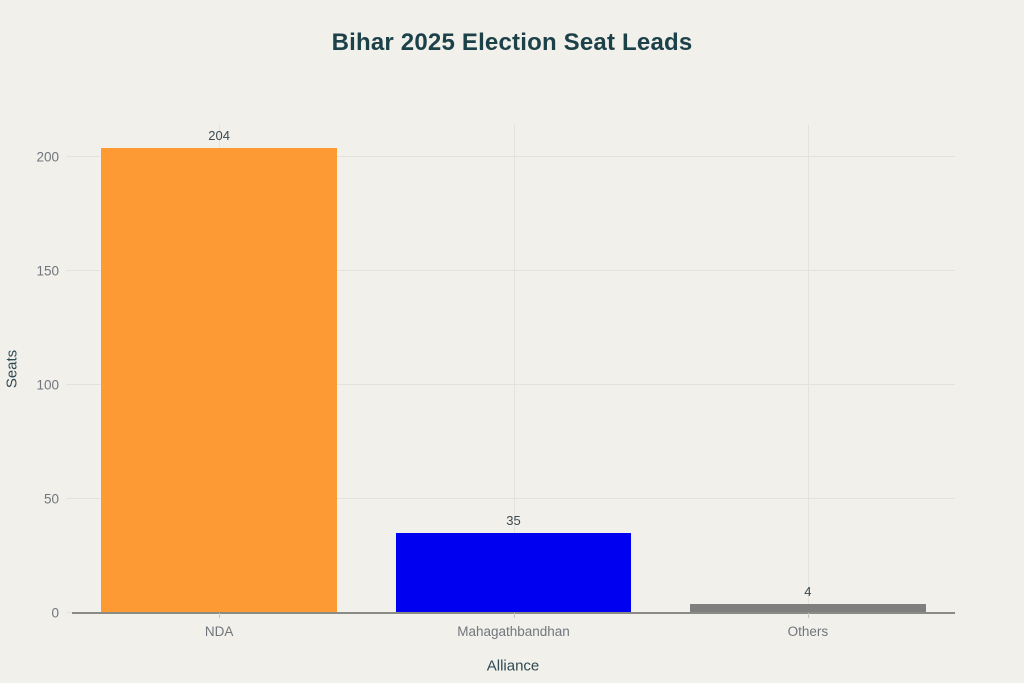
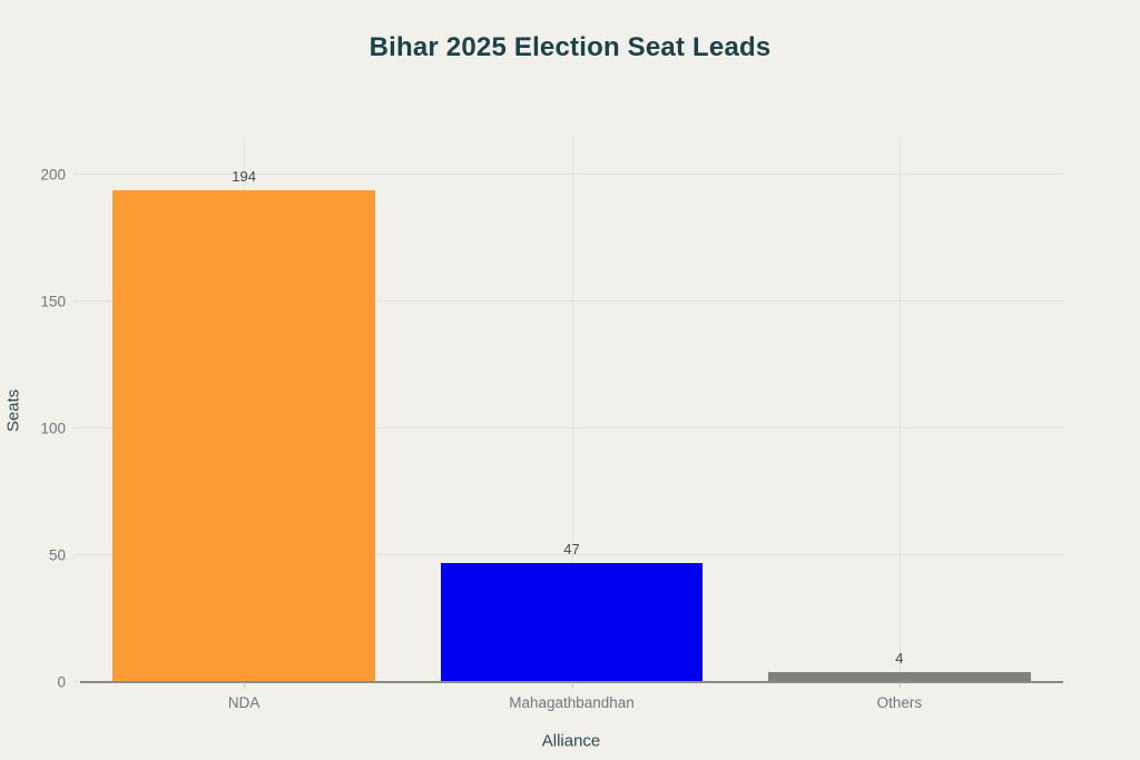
NDA: 204 -> 194
Mahagathbandhan: 35 -> 47
